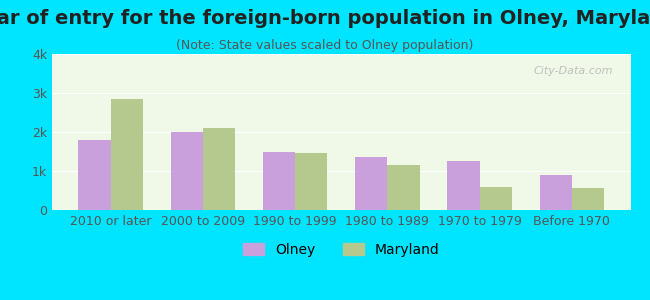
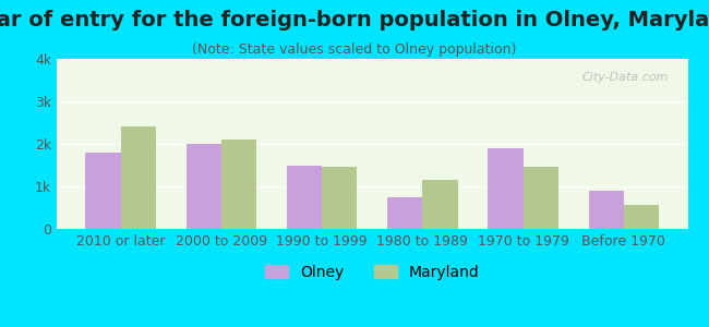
Maryland/2010 or later: 2.85k -> 2.40k
Olney/1980 to 1989: 1.35k -> 0.75k
Olney/1970 to 1979: 1.25k -> 1.90k
Maryland/1970 to 1979: 0.60k -> 1.45k
